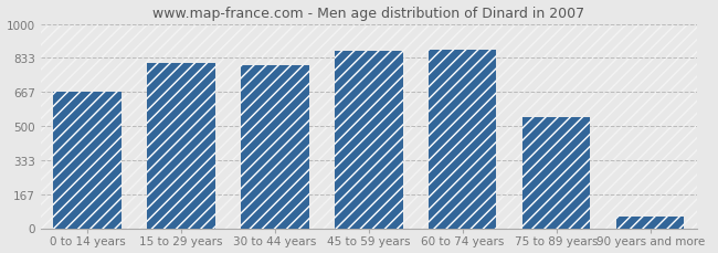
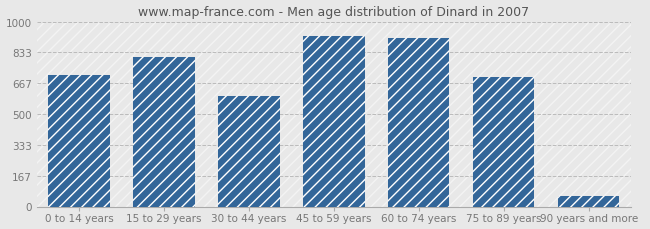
0 to 14 years: 670 -> 710
30 to 44 years: 800 -> 600
45 to 59 years: 870 -> 920
60 to 74 years: 870 -> 910
75 to 89 years: 540 -> 700
